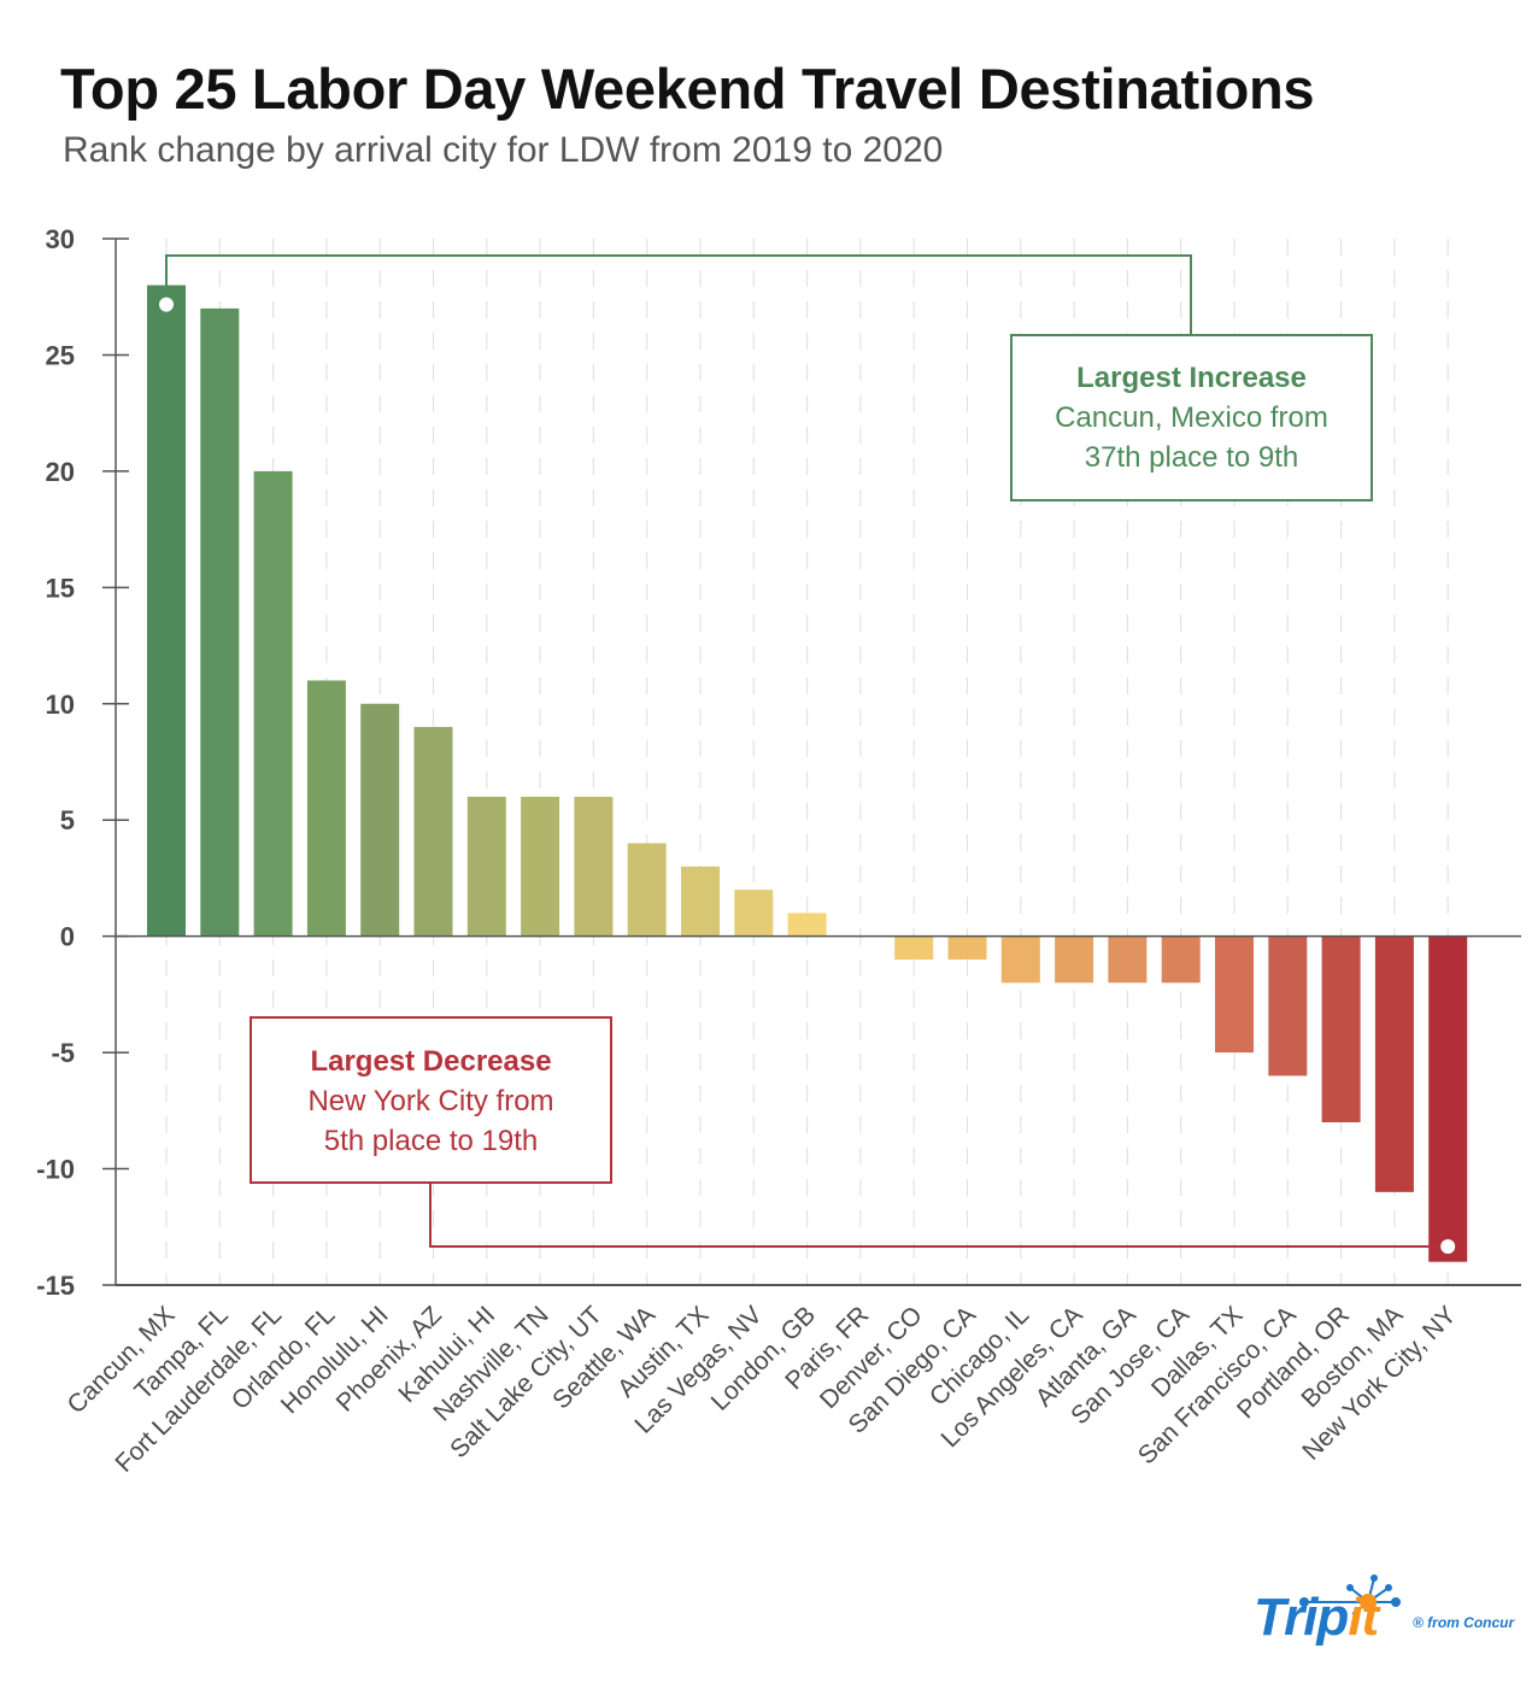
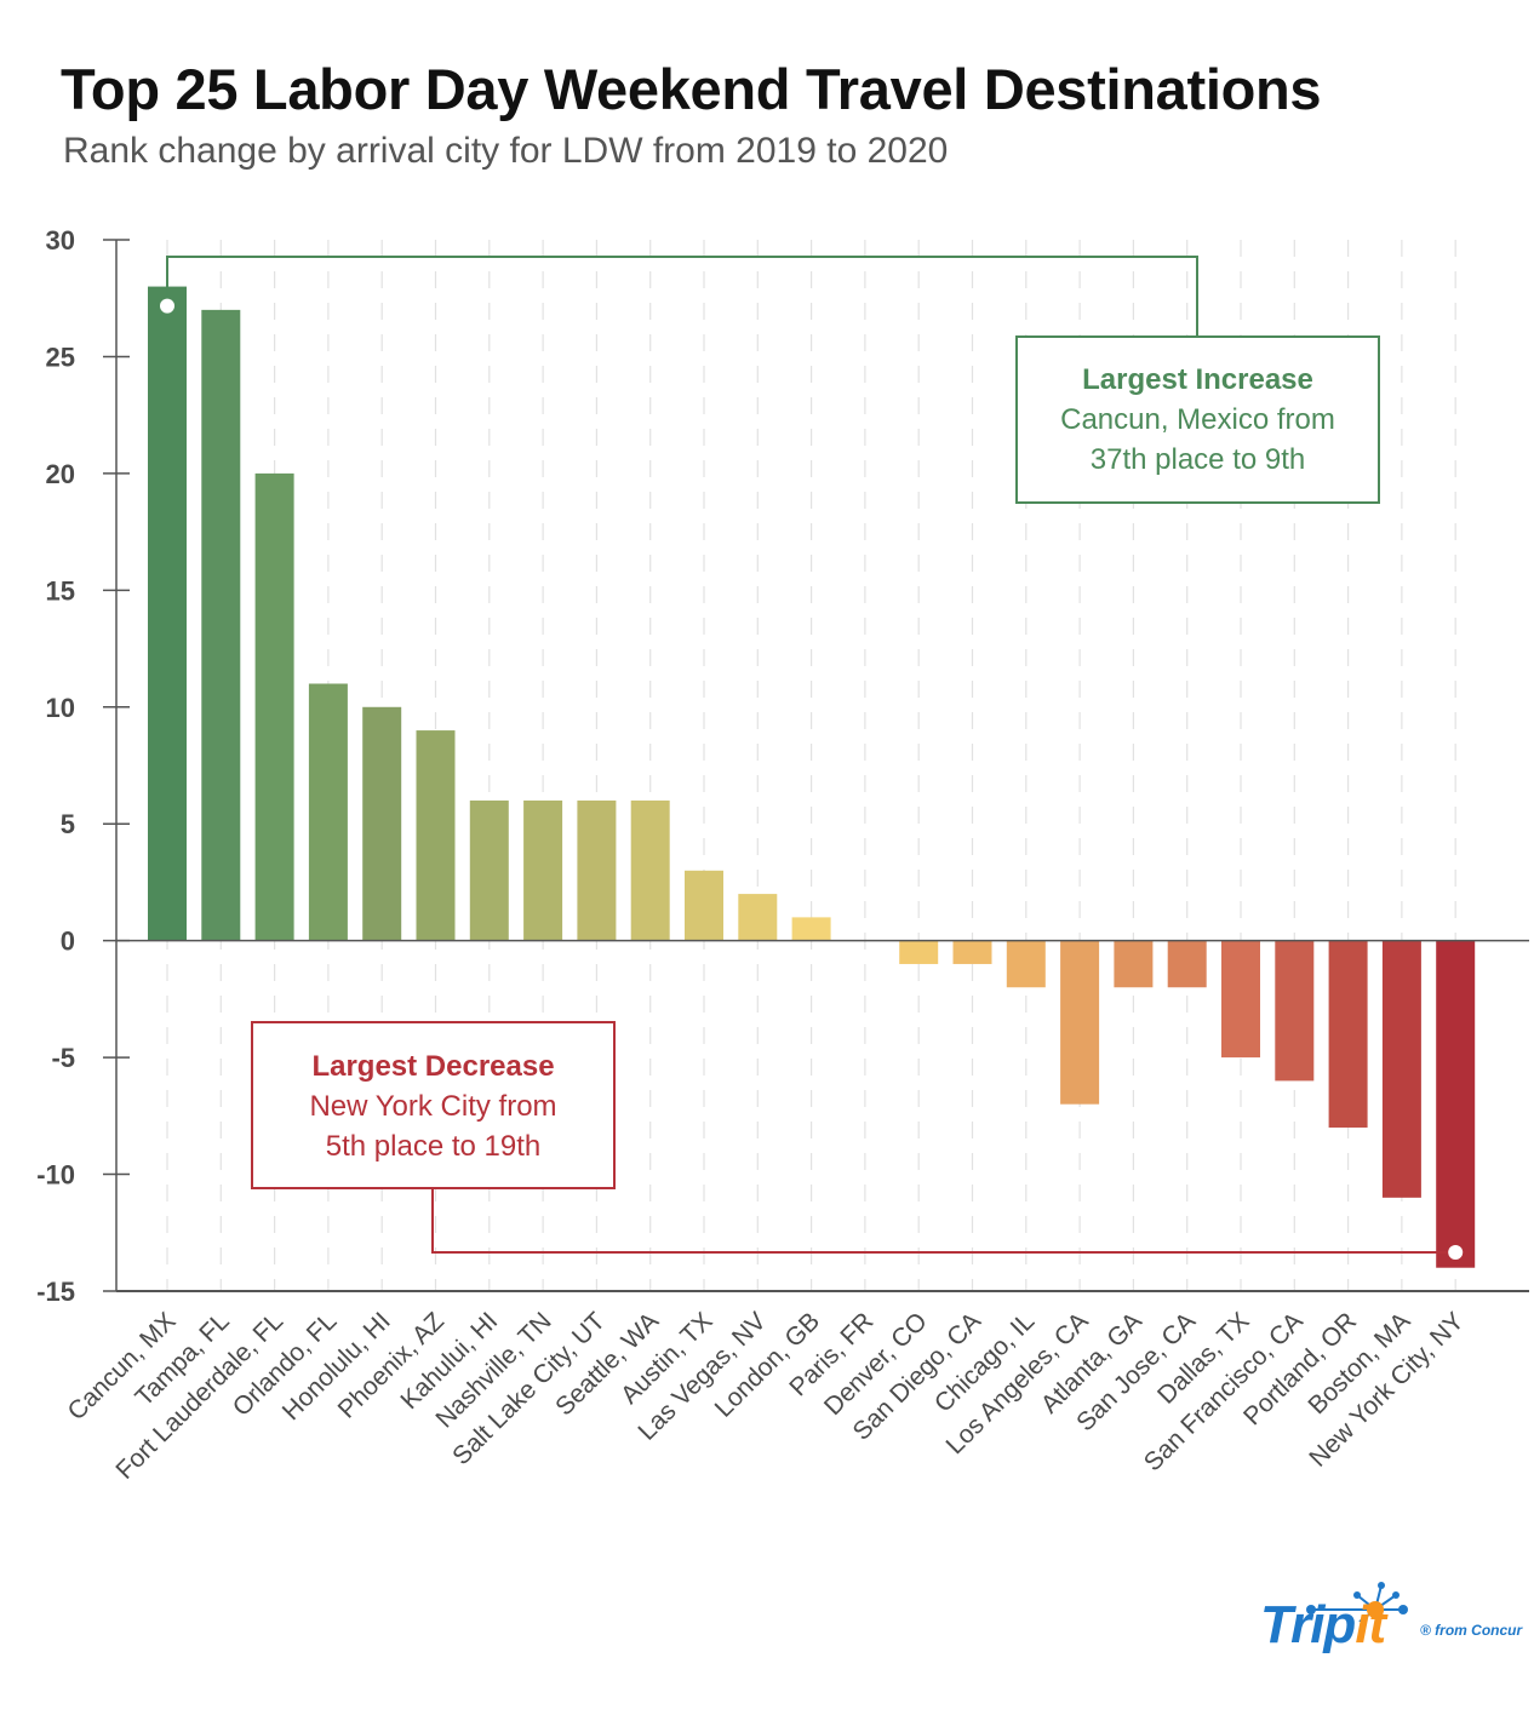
Seattle, WA: 4 -> 6
Los Angeles, CA: -2 -> -7
